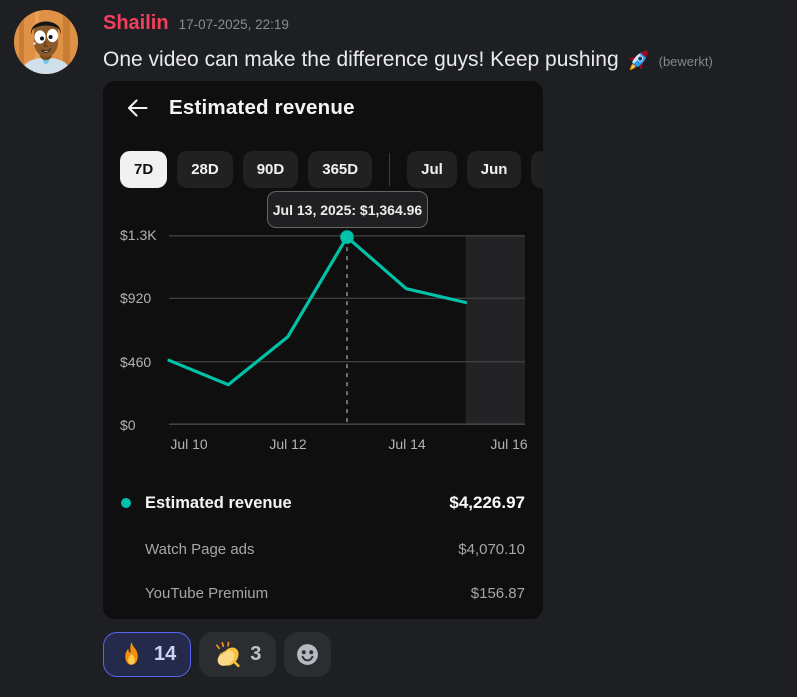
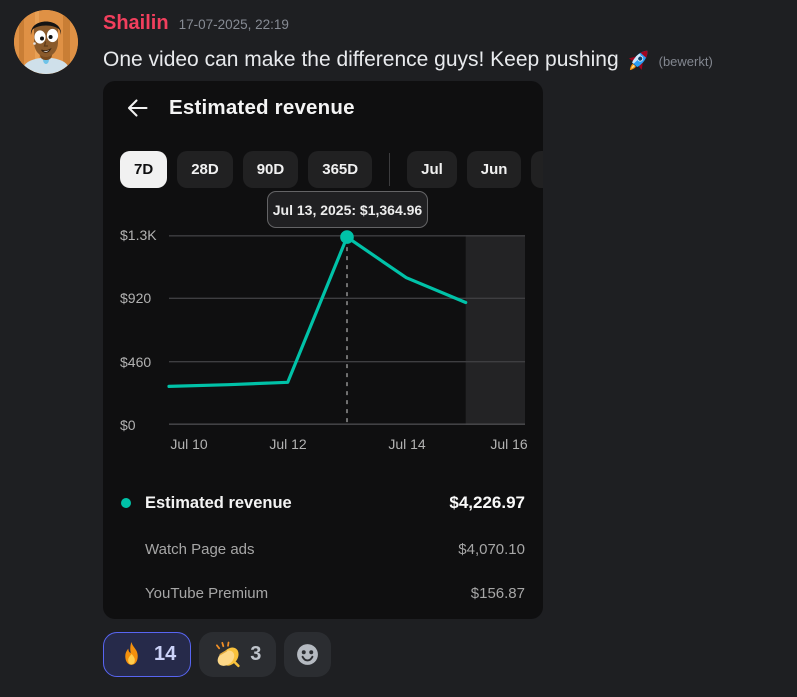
Jul 10: $470 -> $280
Jul 12: $640 -> $310
Jul 14: $990 -> $1070
